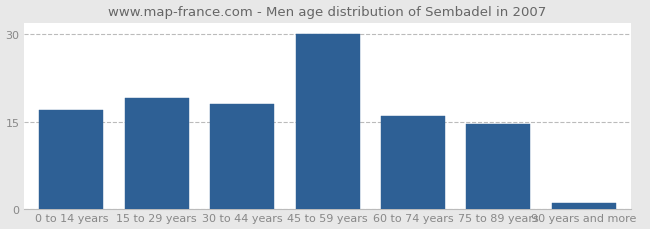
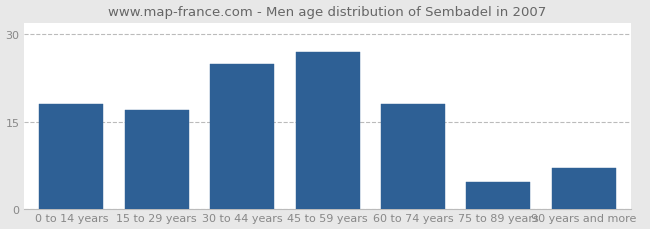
0 to 14 years: 17.0 -> 18.0
15 to 29 years: 19.0 -> 17.0
30 to 44 years: 18.0 -> 25.0
45 to 59 years: 30.0 -> 27.0
60 to 74 years: 16.0 -> 18.0
75 to 89 years: 14.5 -> 4.6
90 years and more: 1.0 -> 7.0
